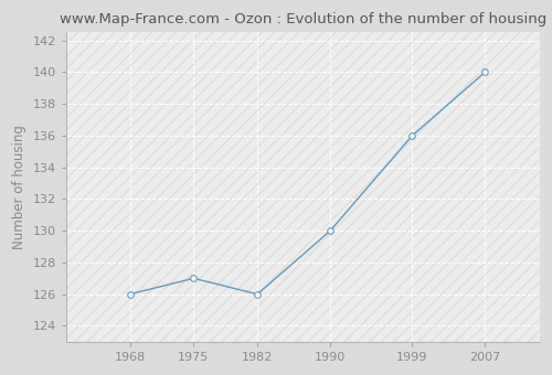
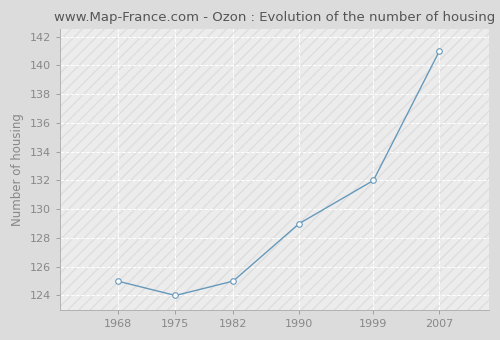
1968: 126 -> 125
1975: 127 -> 124
1982: 126 -> 125
1990: 130 -> 129
1999: 136 -> 132
2007: 140 -> 141
